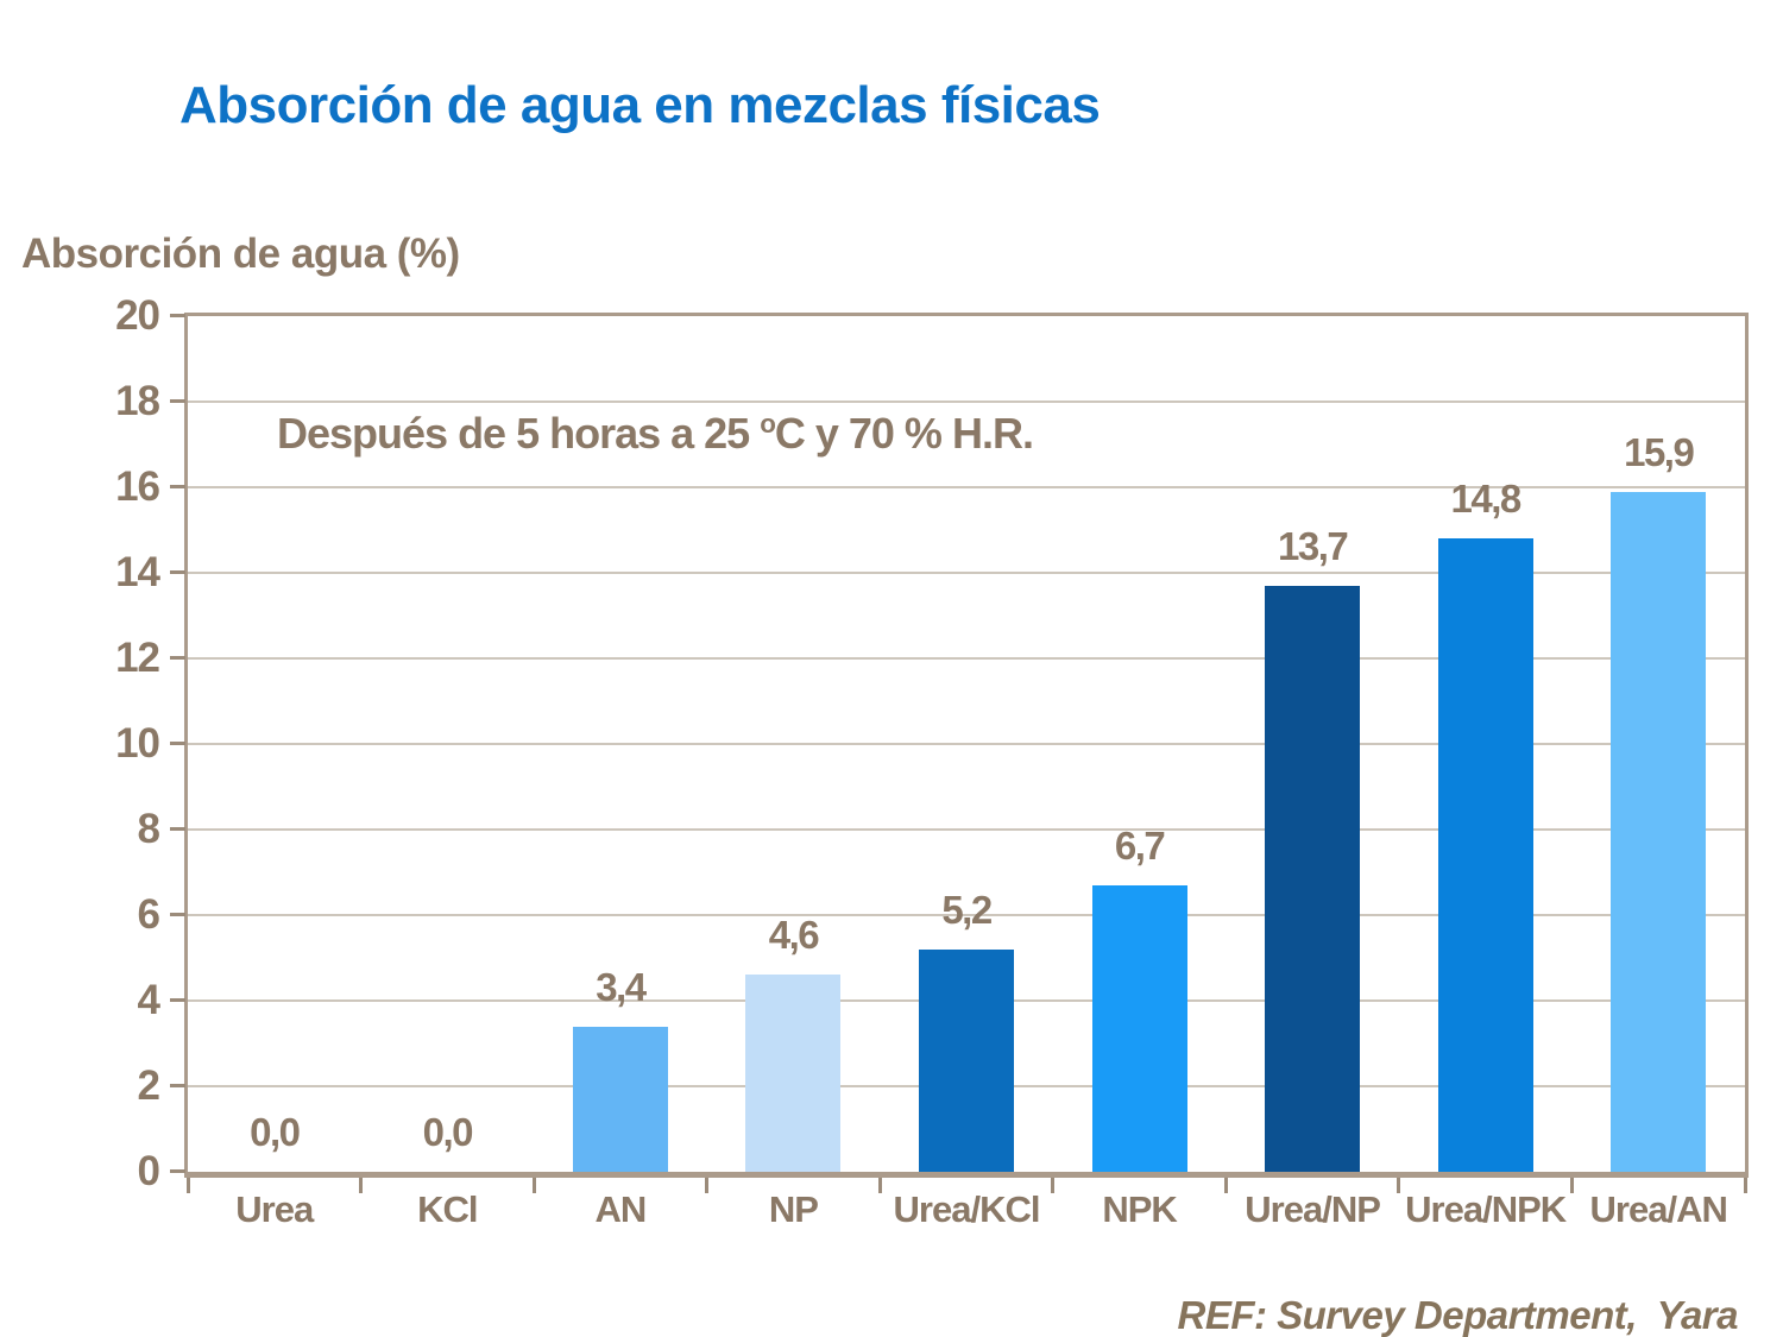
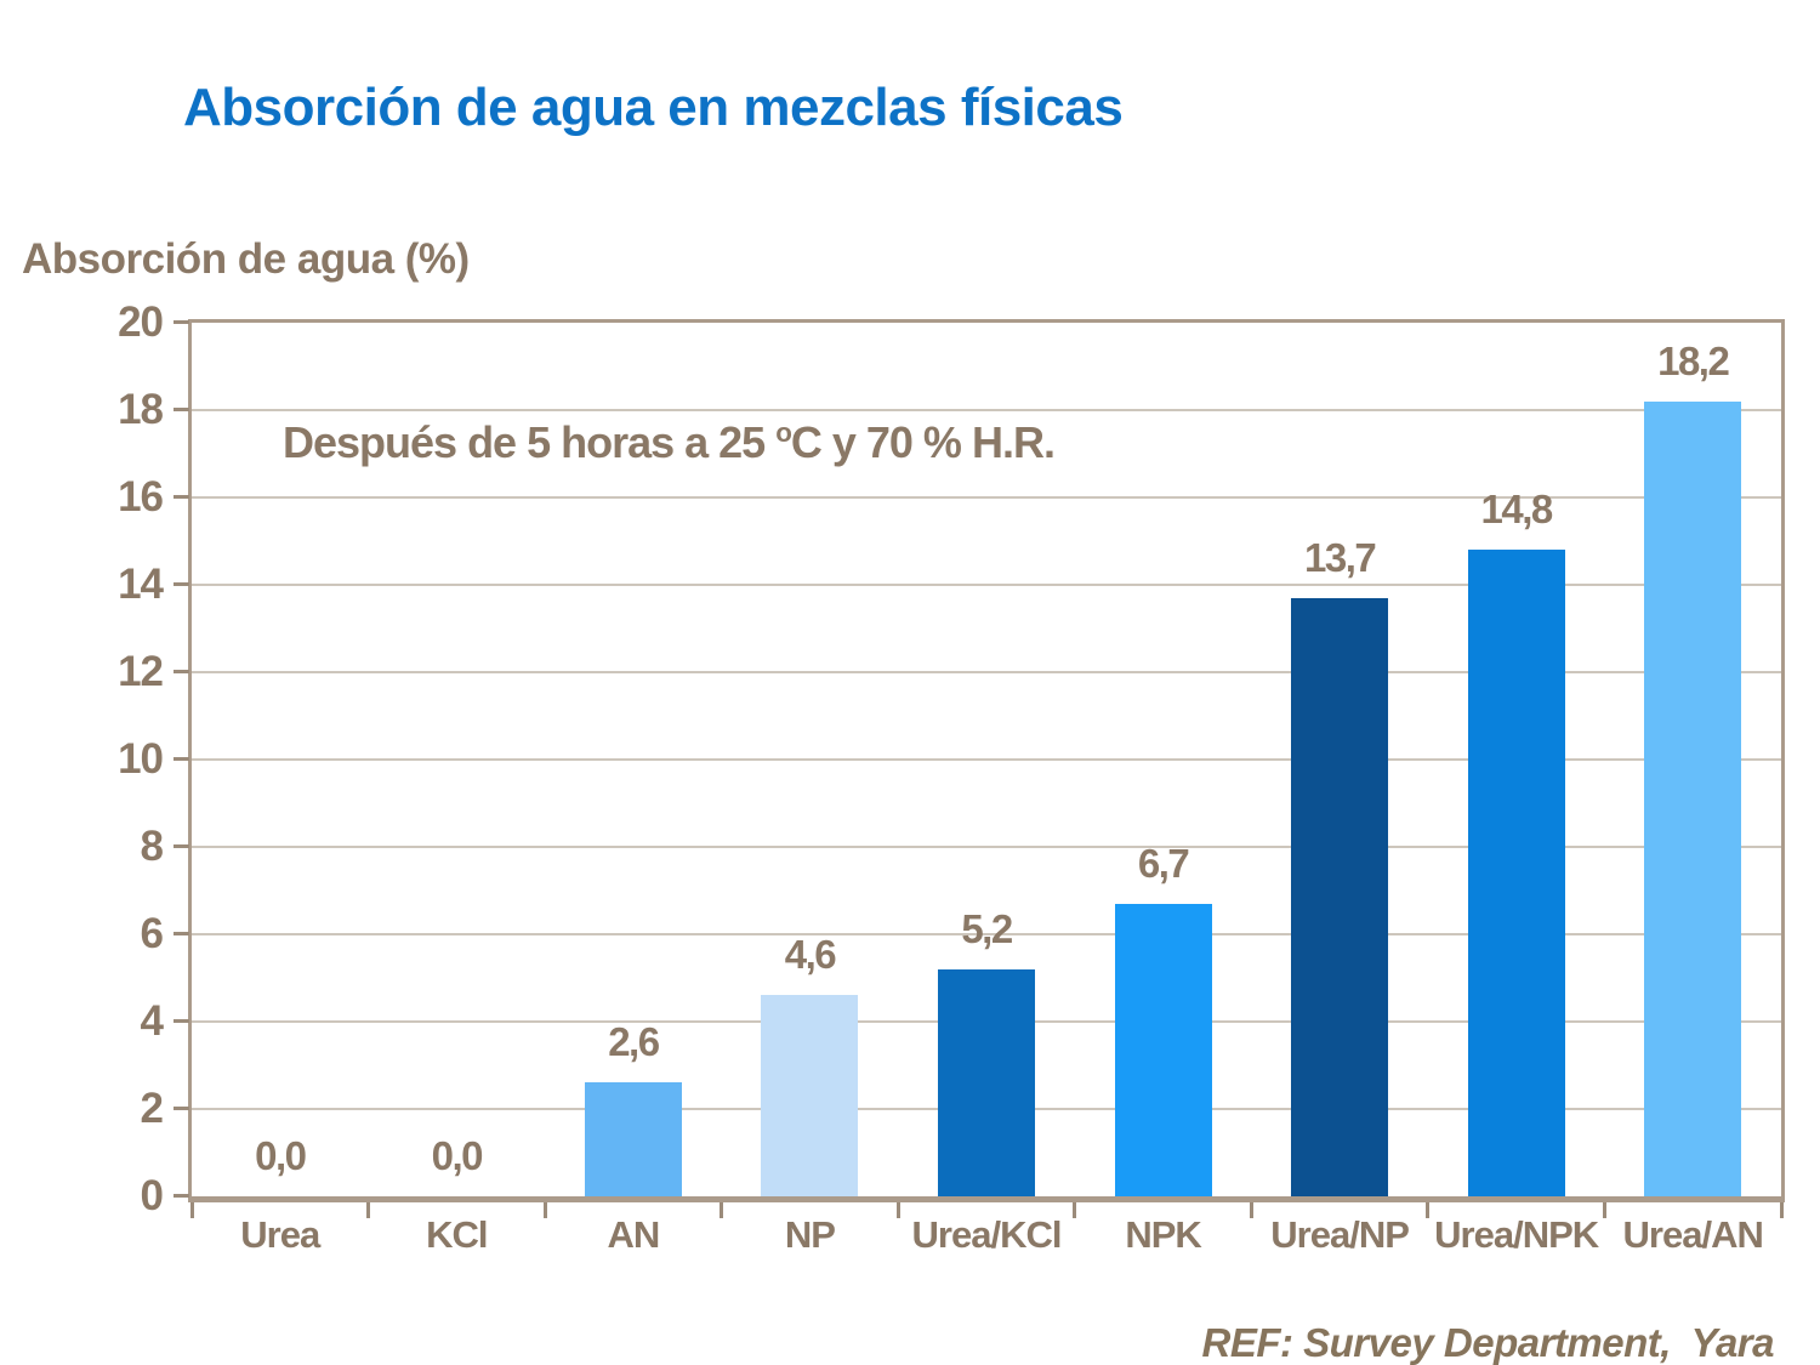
AN: 3,4 -> 2,6
Urea/AN: 15,9 -> 18,2
